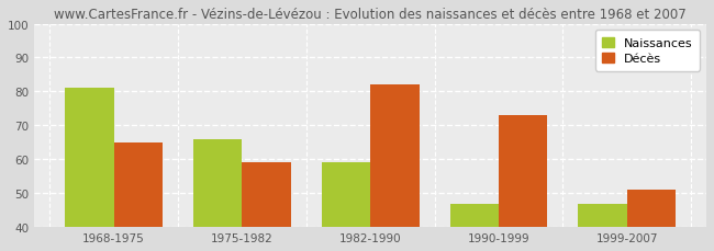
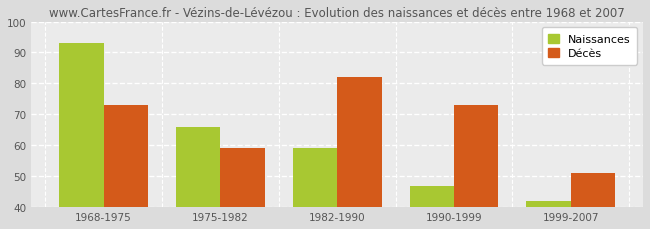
Naissances/1968-1975: 81 -> 93
Décès/1968-1975: 65 -> 73
Naissances/1999-2007: 47 -> 42
